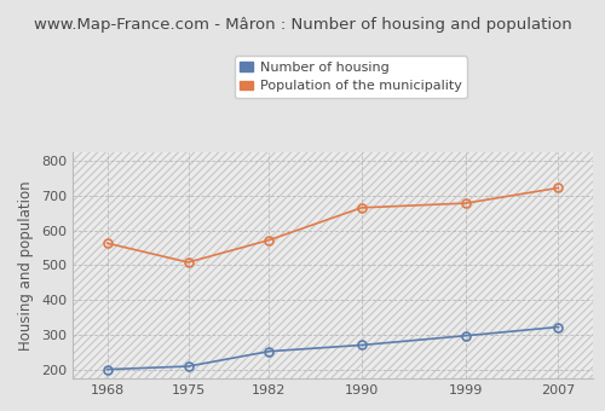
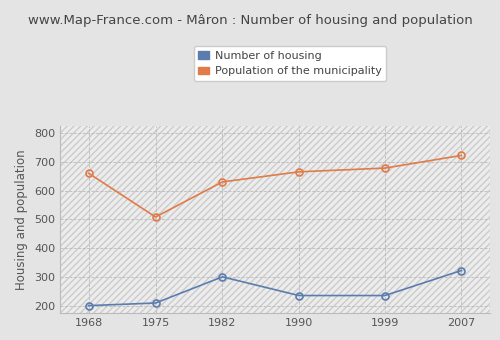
Population of the municipality/1968: 563 -> 660
Number of housing/1982: 252 -> 300
Population of the municipality/1982: 572 -> 630
Number of housing/1990: 270 -> 235
Number of housing/1999: 297 -> 235
